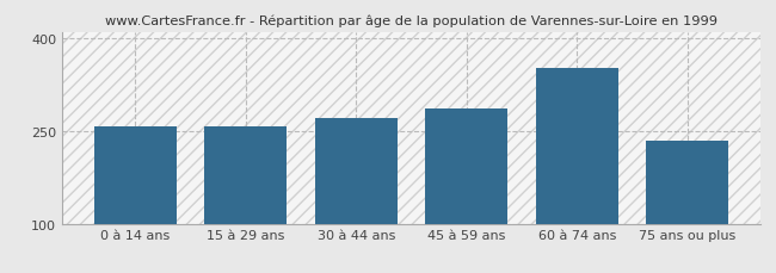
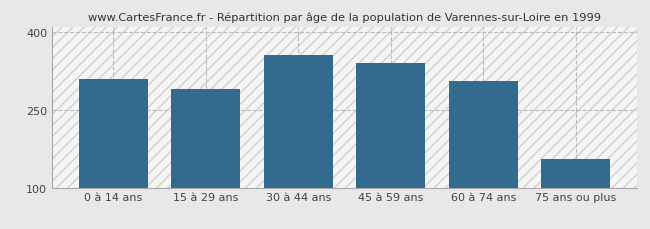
0 à 14 ans: 258 -> 310
15 à 29 ans: 258 -> 290
30 à 44 ans: 270 -> 355
45 à 59 ans: 286 -> 340
60 à 74 ans: 352 -> 305
75 ans ou plus: 234 -> 155
